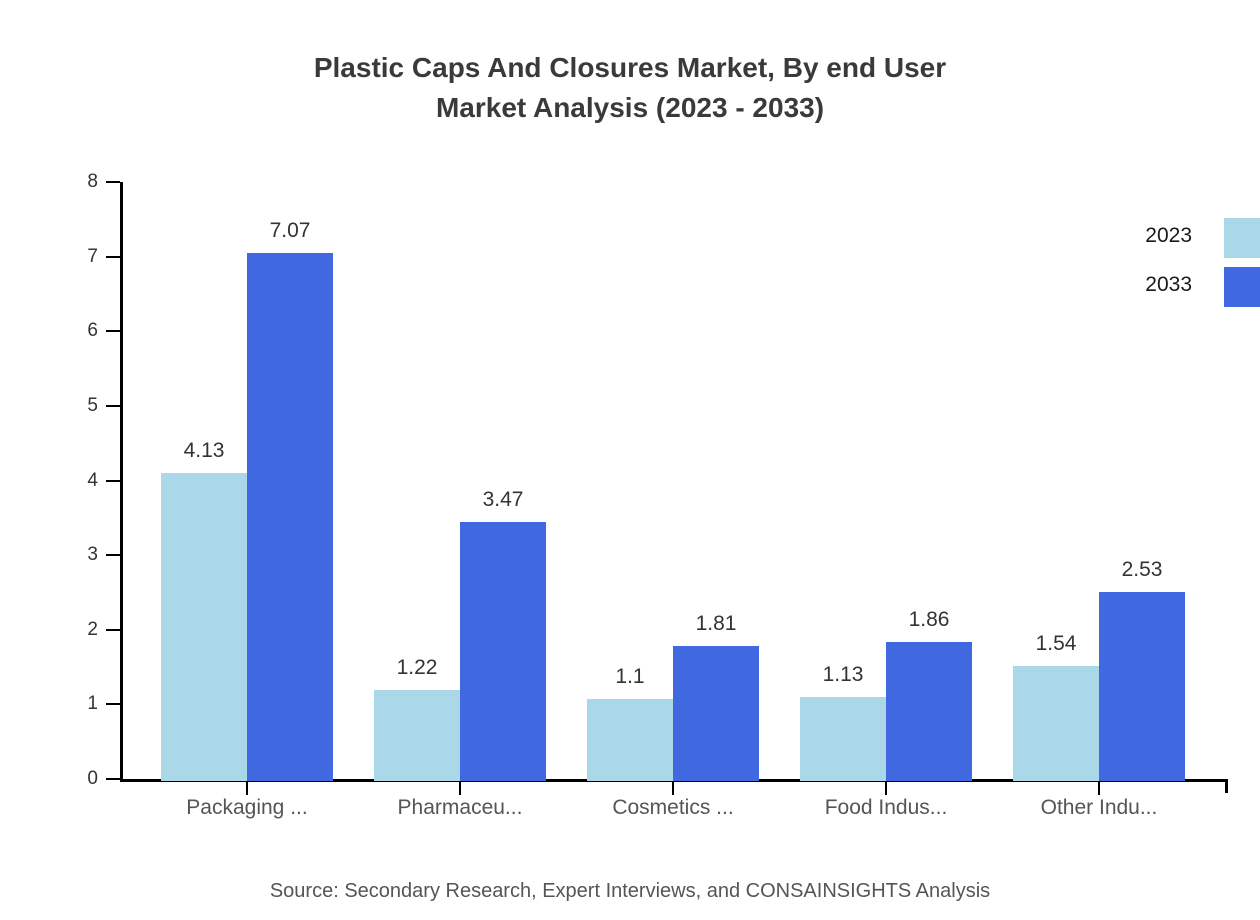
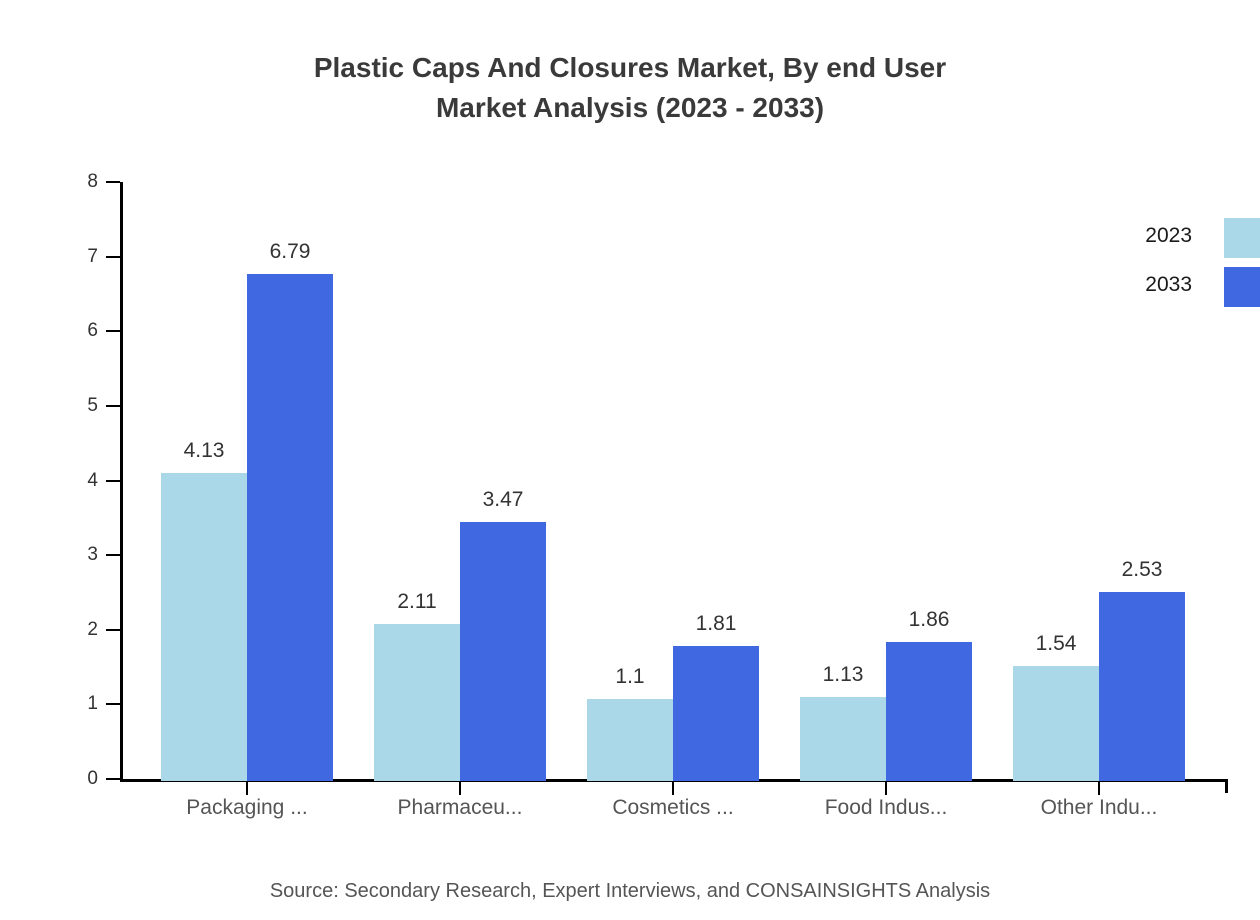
2033/Packaging ...: 7.07 -> 6.79
2023/Pharmaceu...: 1.22 -> 2.11
